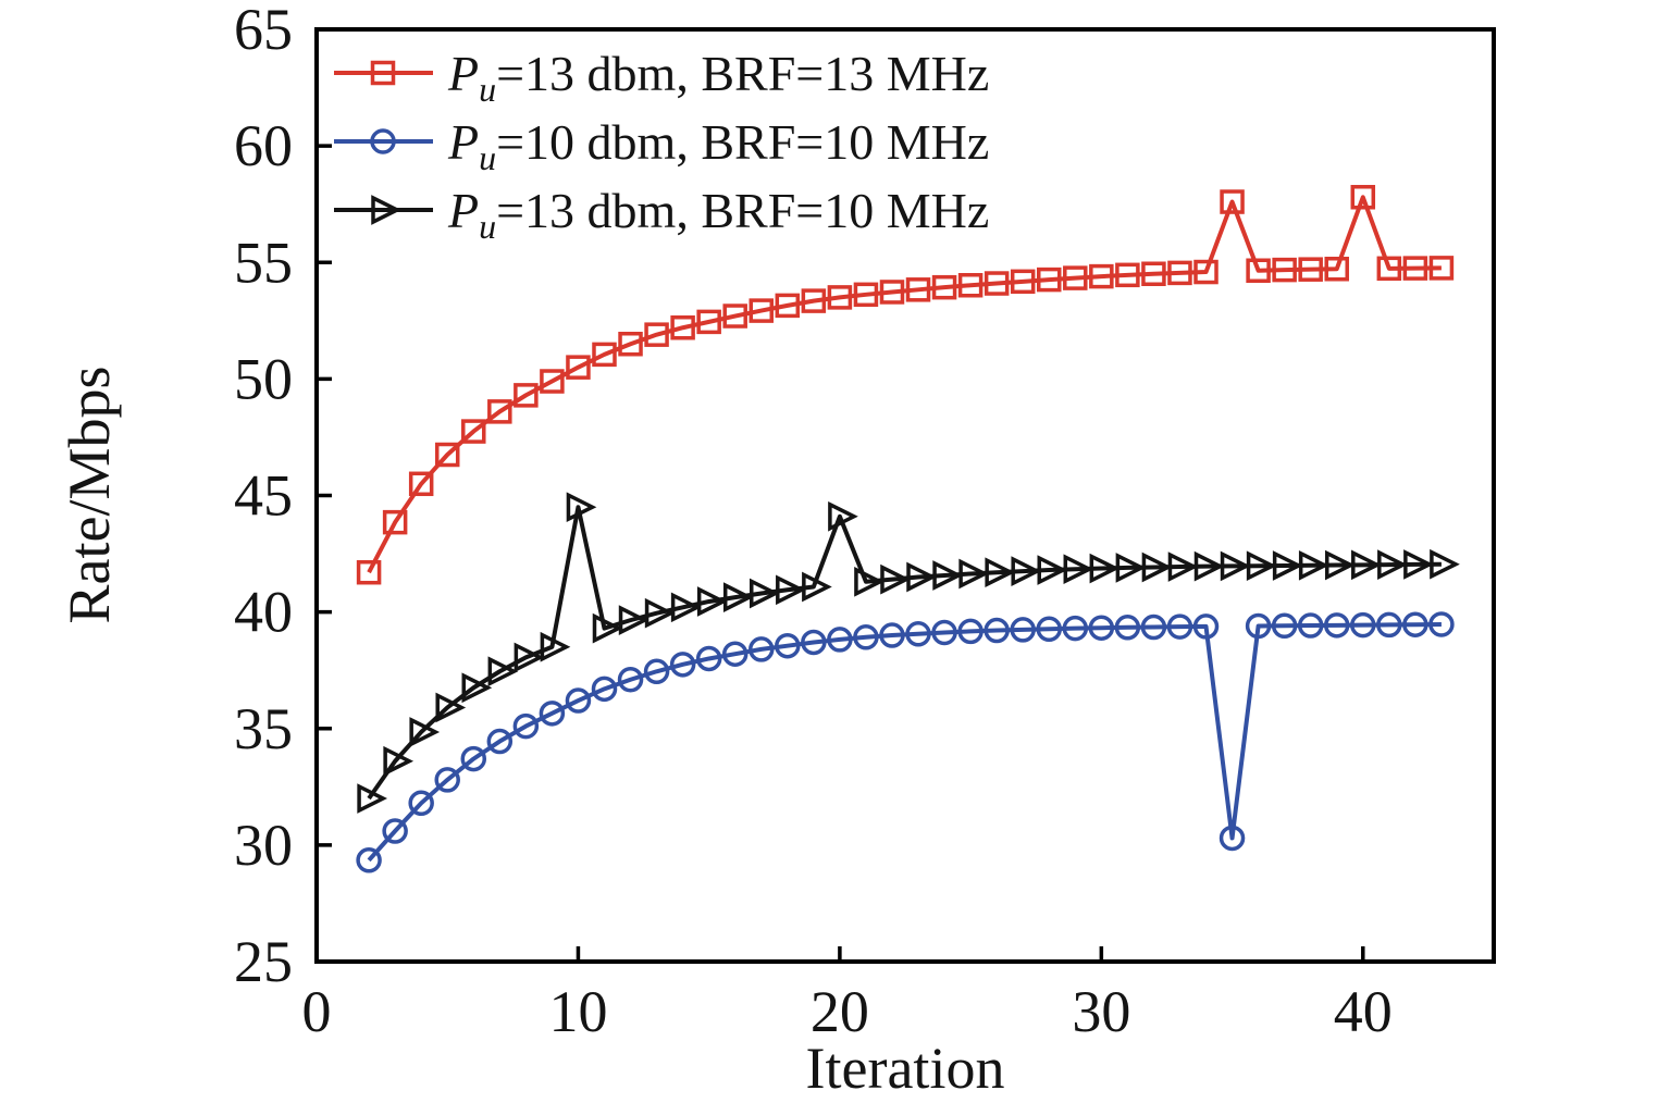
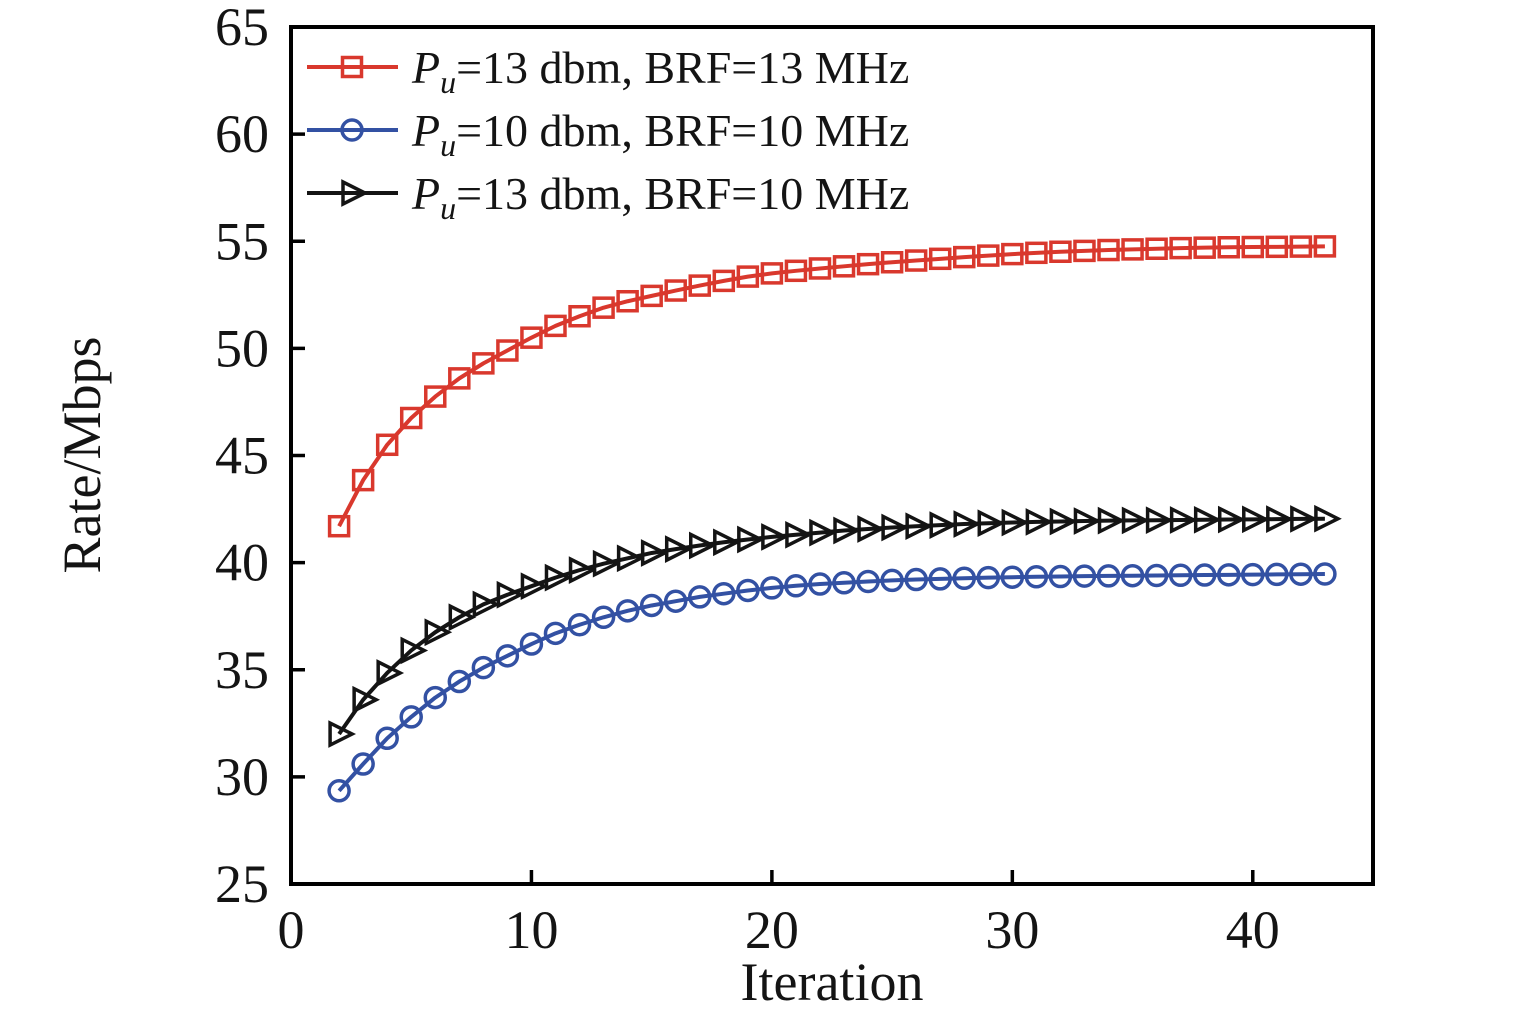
Pu=13 dbm, BRF=10 MHz/10: 44.5 -> 38.9
Pu=13 dbm, BRF=10 MHz/20: 44.1 -> 41.2
Pu=13 dbm, BRF=13 MHz/35: 57.6 -> 54.6
Pu=10 dbm, BRF=10 MHz/35: 30.3 -> 39.4
Pu=13 dbm, BRF=13 MHz/40: 57.8 -> 54.7
